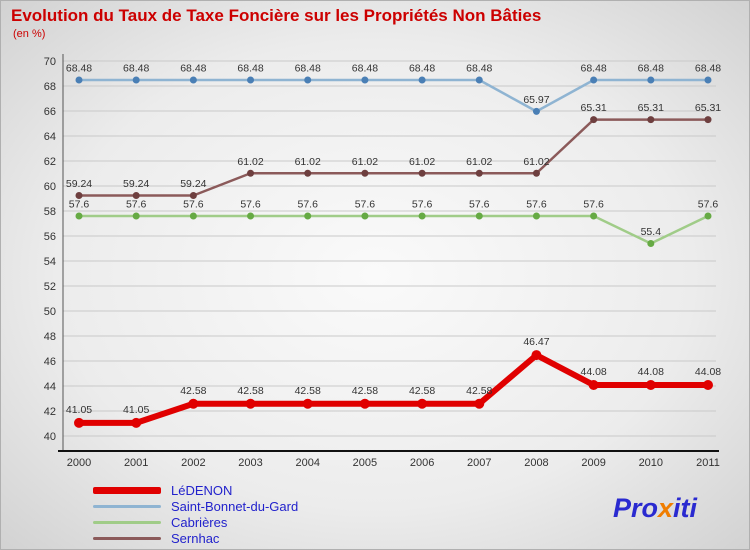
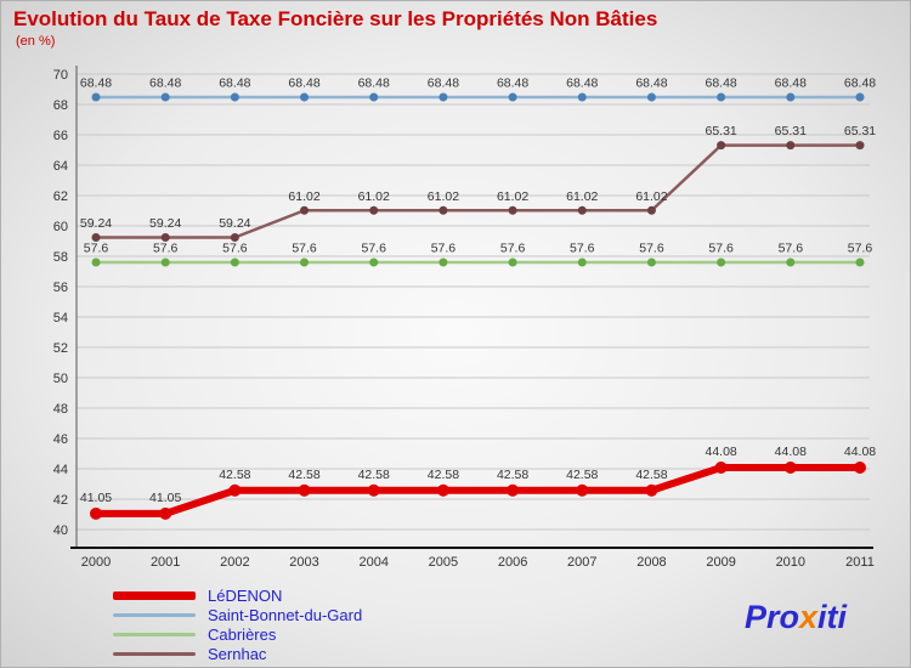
LéDENON/2008: 46.47 -> 42.58
Saint-Bonnet-du-Gard/2008: 65.97 -> 68.48
Cabrières/2010: 55.4 -> 57.6
